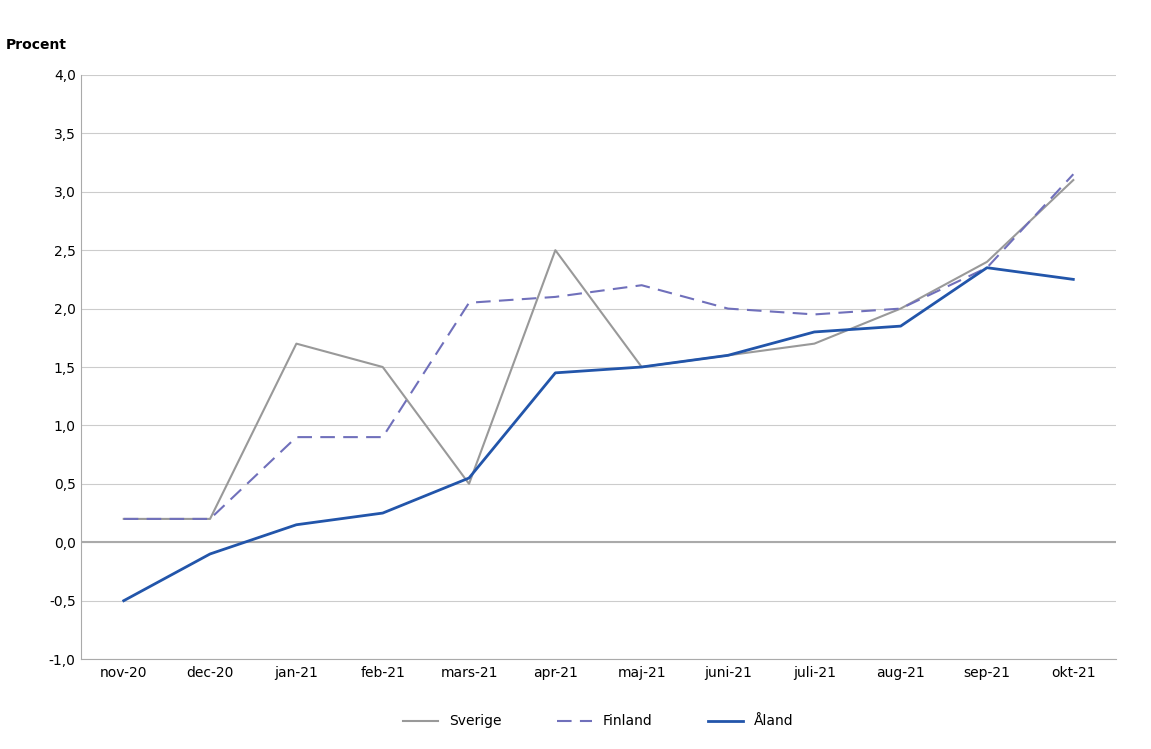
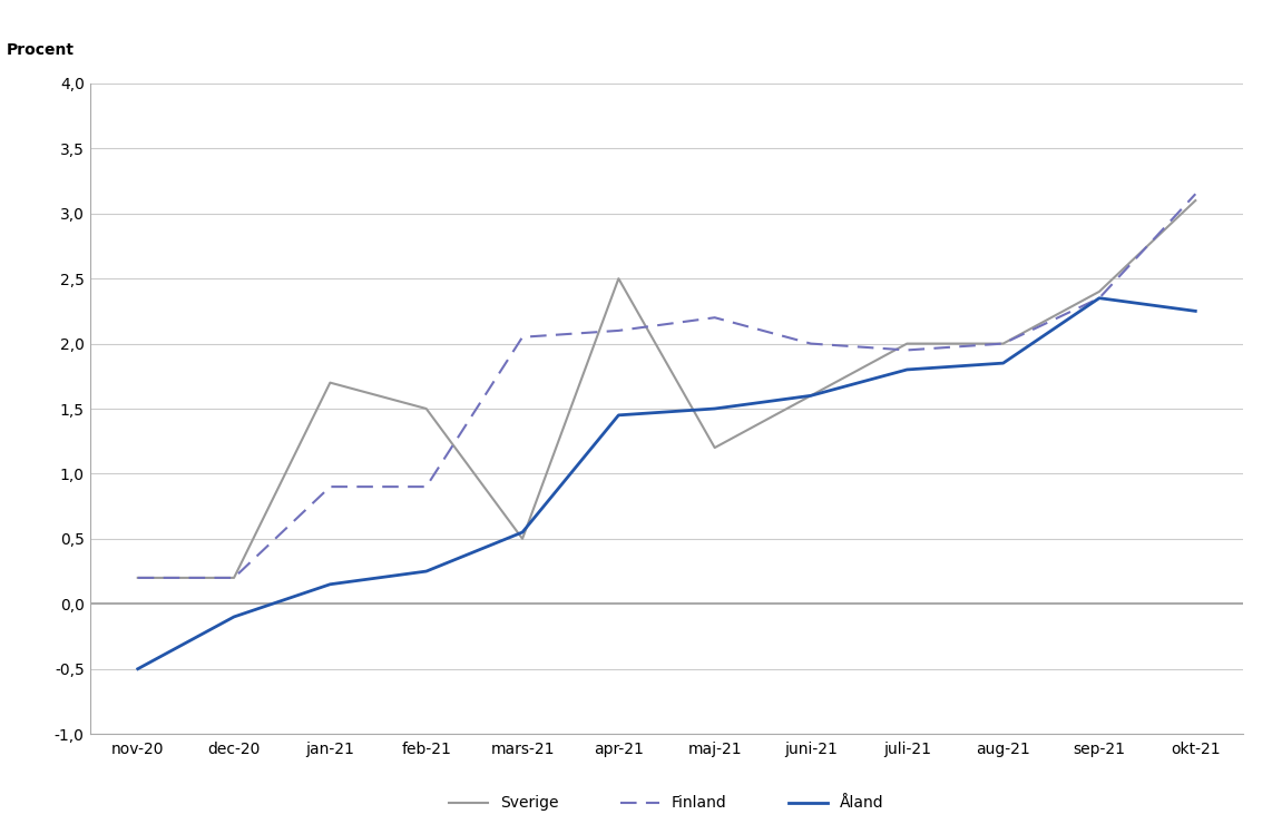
Sverige/maj-21: 1,5 -> 1,2
Sverige/juli-21: 1,7 -> 2,0
